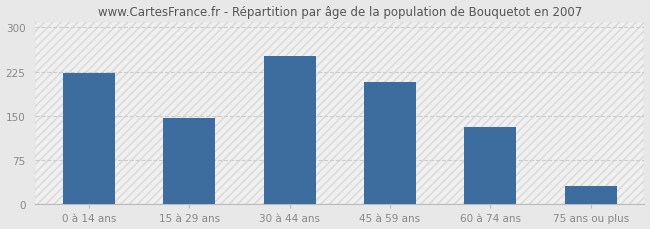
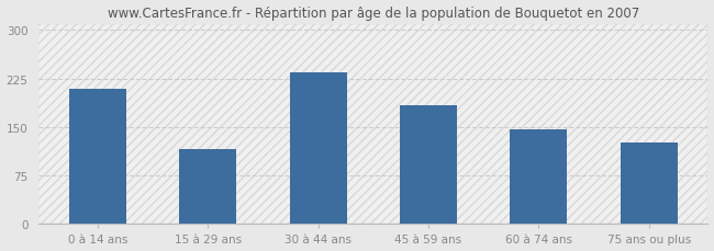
0 à 14 ans: 222 -> 210
15 à 29 ans: 146 -> 116
30 à 44 ans: 252 -> 234
45 à 59 ans: 207 -> 184
60 à 74 ans: 132 -> 146
75 ans ou plus: 32 -> 126
